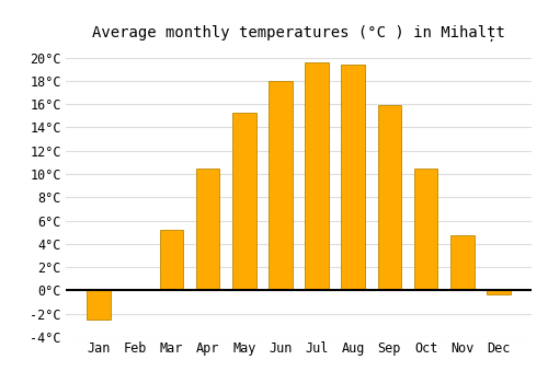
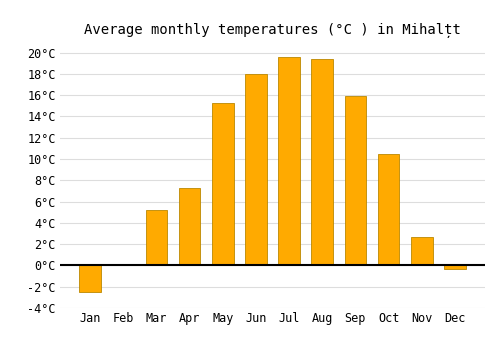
Apr: 10.5°C -> 7.3°C
Nov: 4.7°C -> 2.7°C
